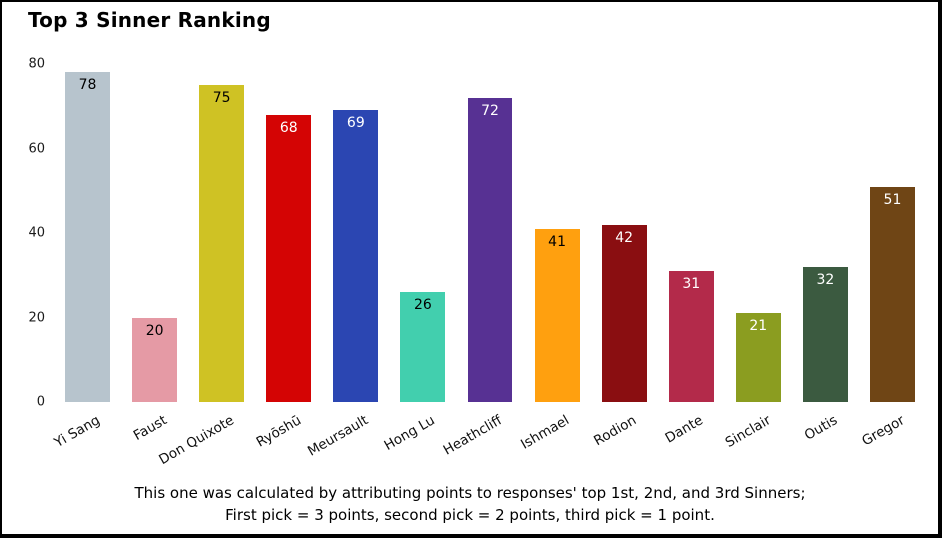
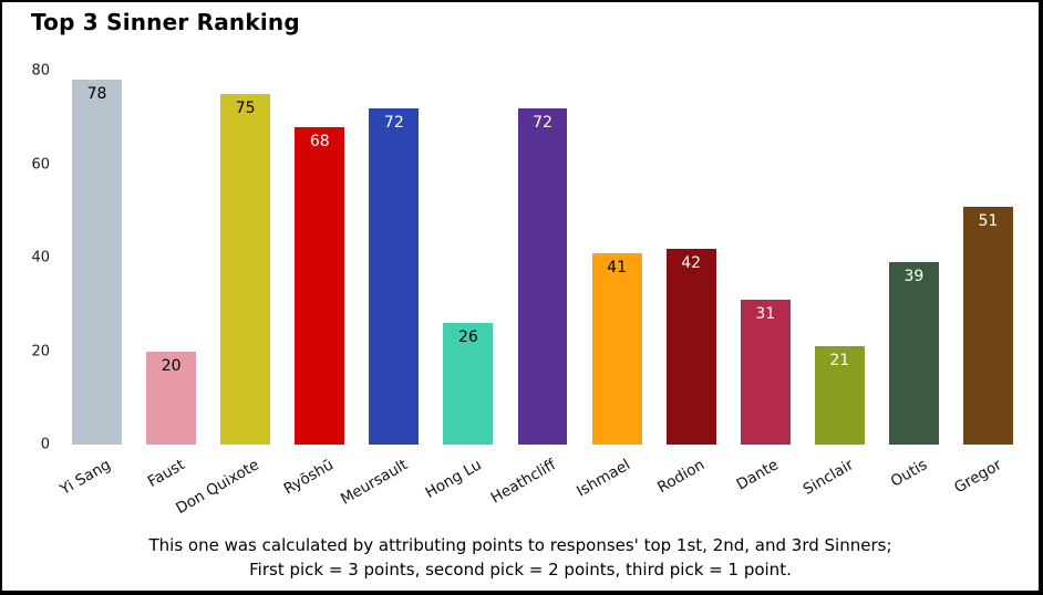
Meursault: 69 -> 72
Outis: 32 -> 39
